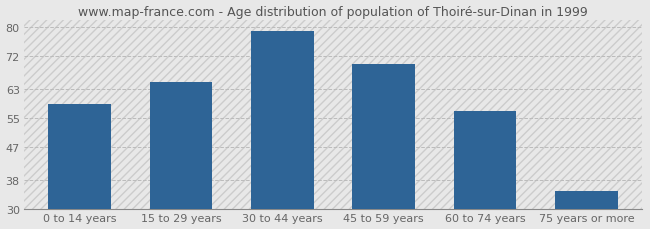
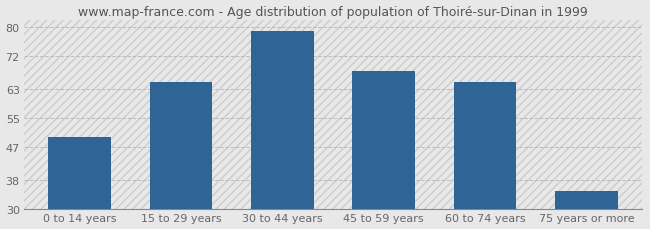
0 to 14 years: 59 -> 50
45 to 59 years: 70 -> 68
60 to 74 years: 57 -> 65
